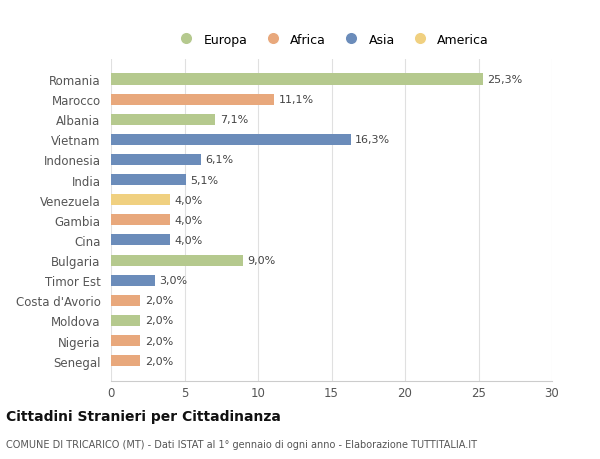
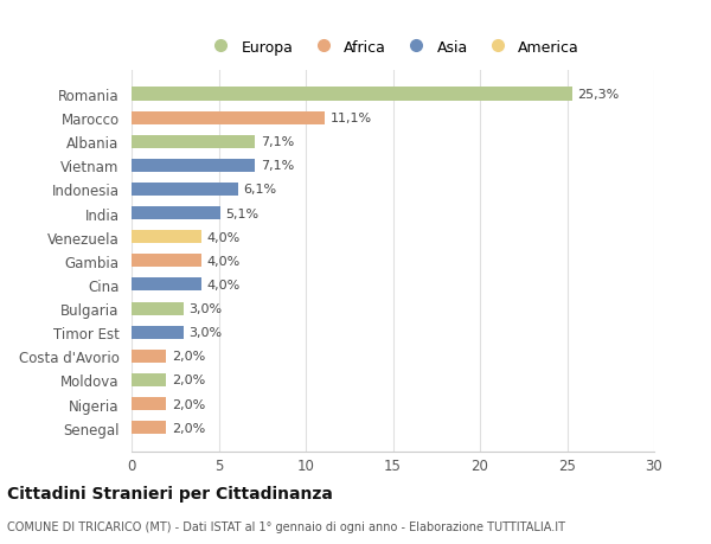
Vietnam: 16,3% -> 7,1%
Bulgaria: 9,0% -> 3,0%
